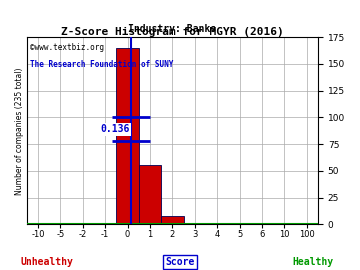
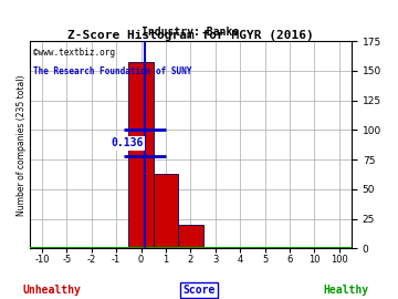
0: 165 -> 157
1: 55 -> 63
2: 8 -> 20
